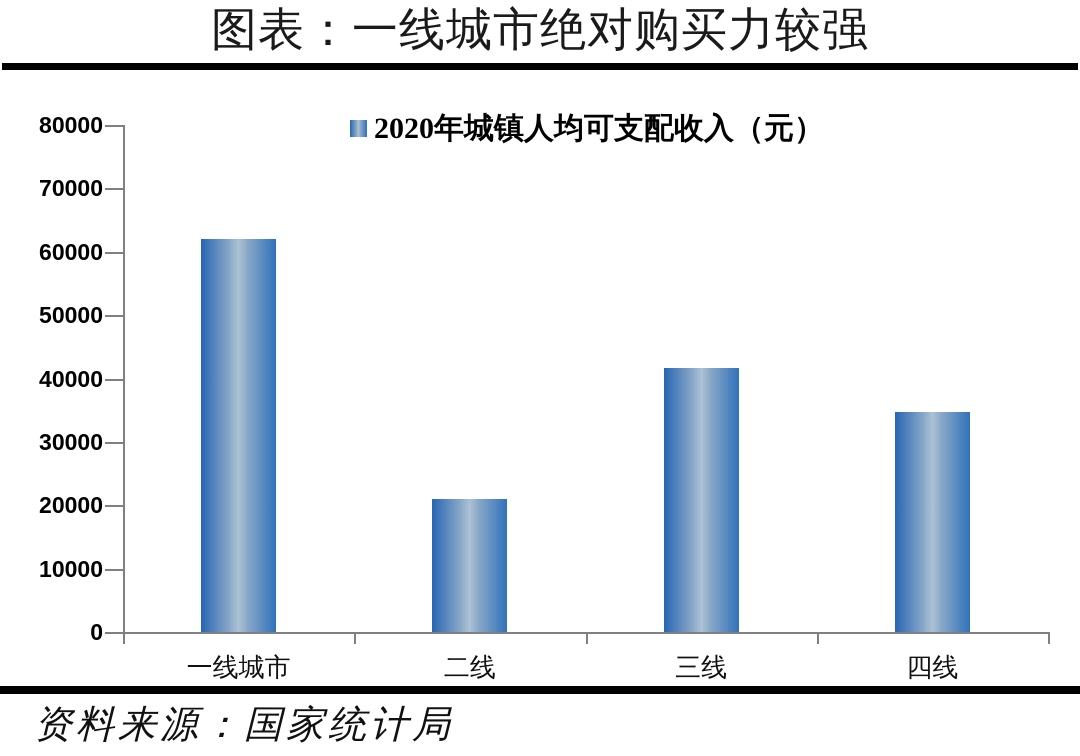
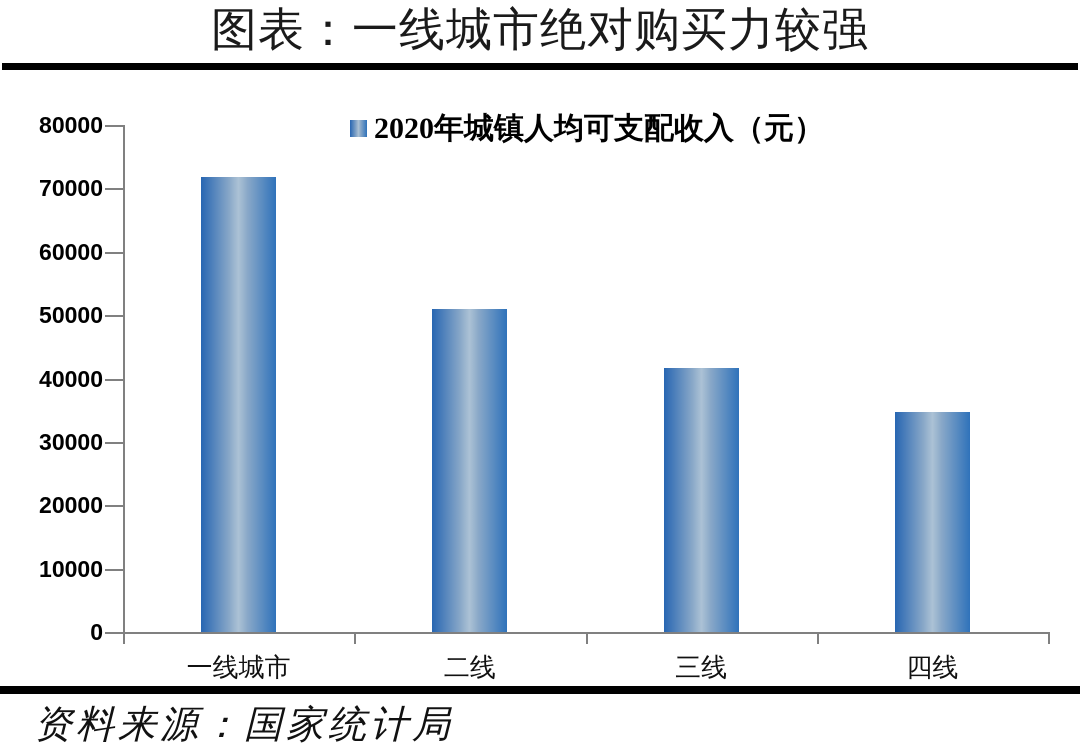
一线城市: 62000 -> 72000
二线: 21000 -> 51000
